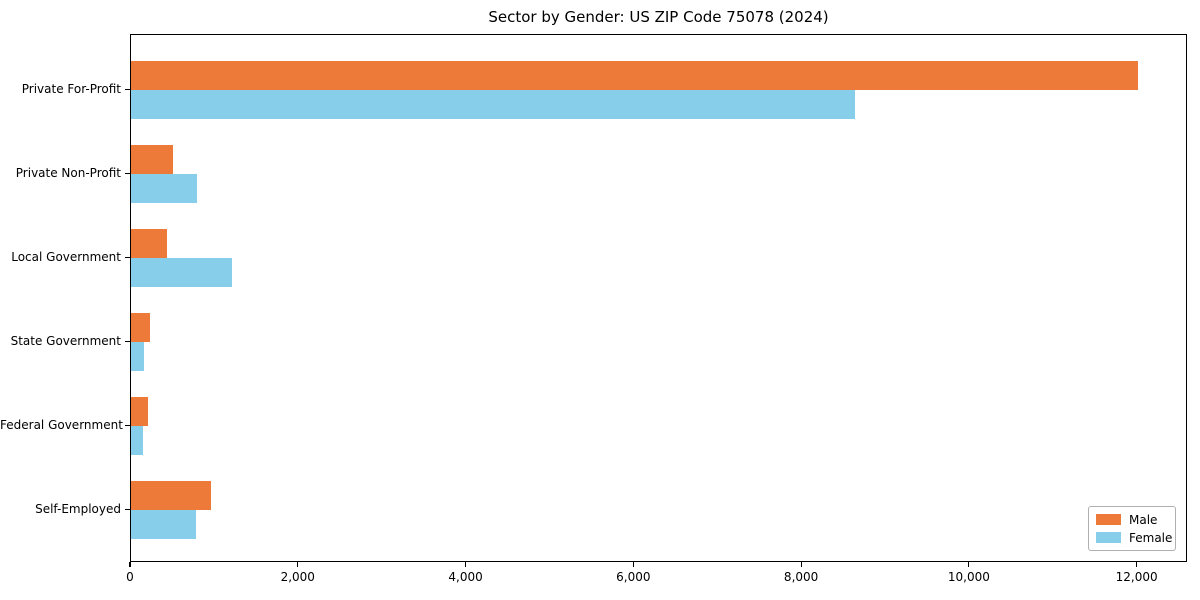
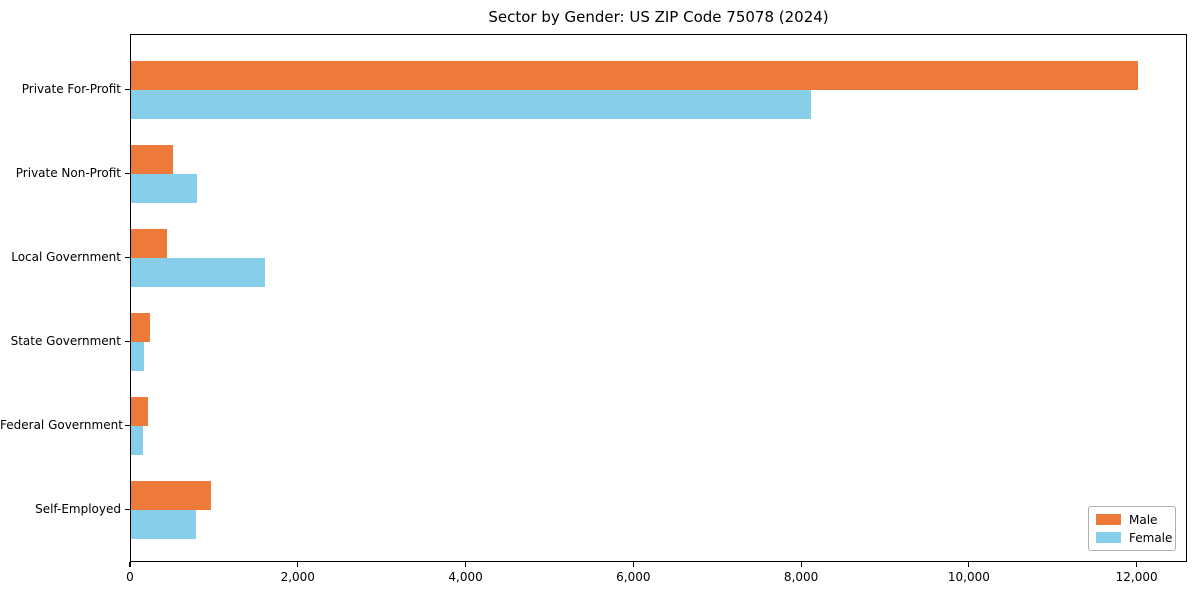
Female/Private For-Profit: 8600 -> 8100
Female/Local Government: 1200 -> 1600
